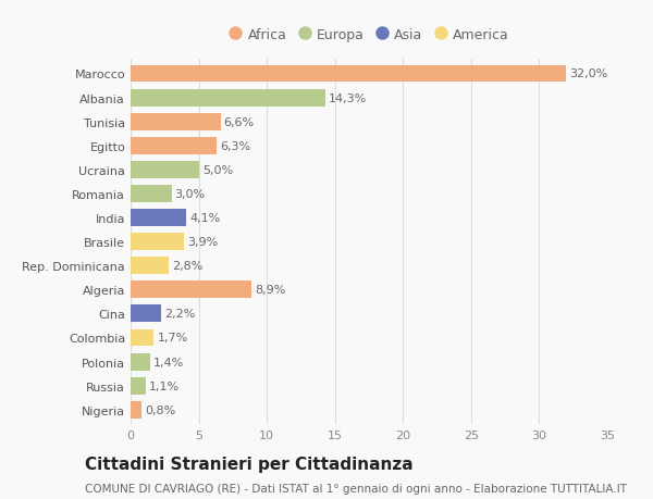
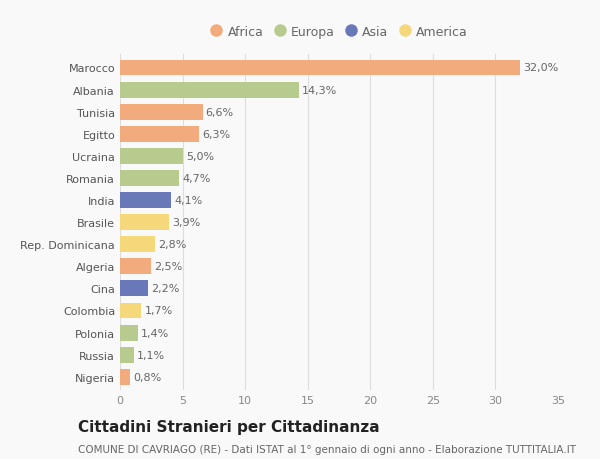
Romania: 3,0% -> 4,7%
Algeria: 8,9% -> 2,5%
